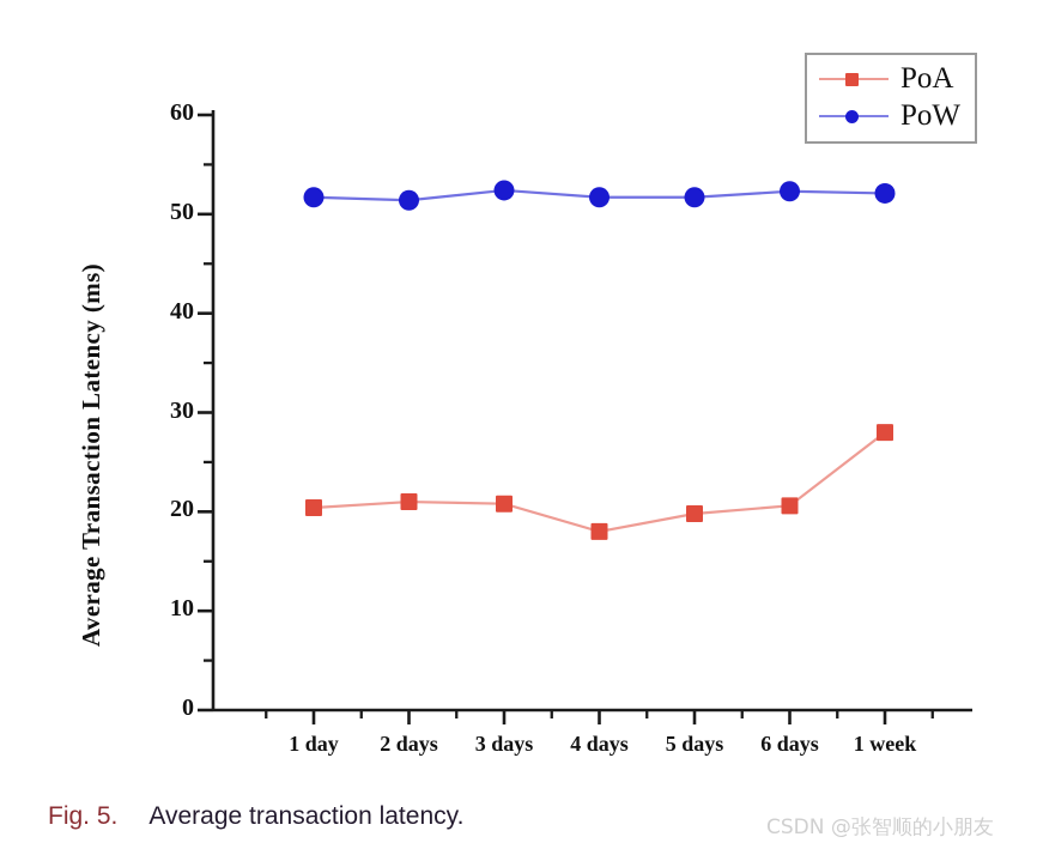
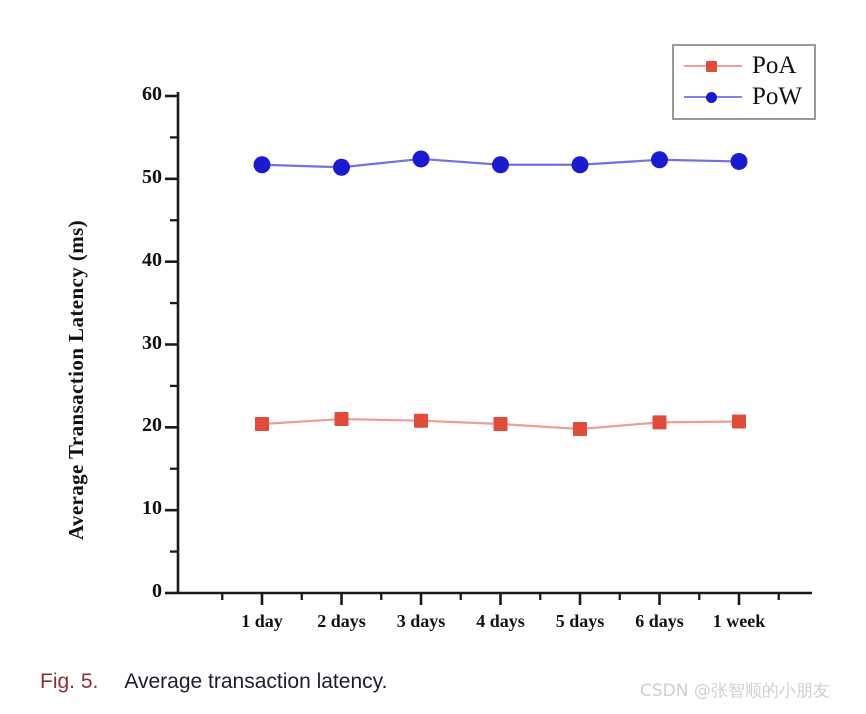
PoA/4 days: 18 -> 20
PoA/1 week: 28 -> 21
